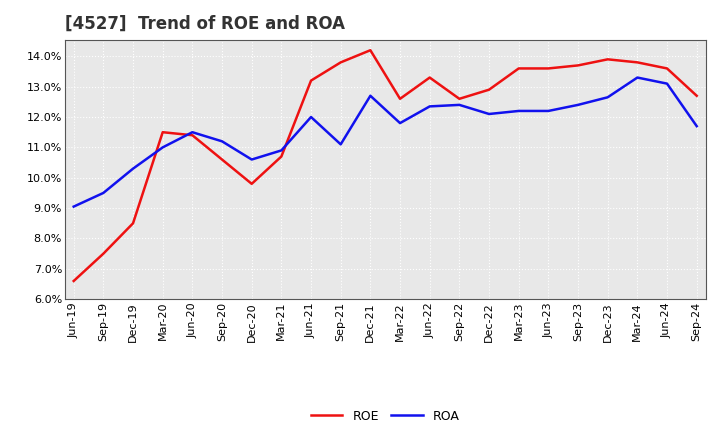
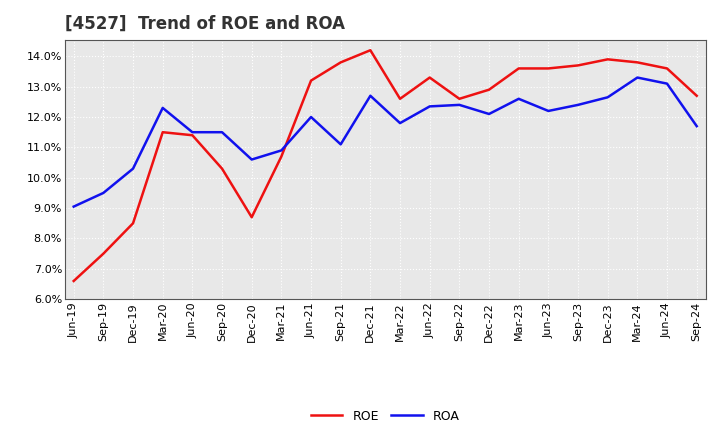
ROA/Mar-20: 11.00% -> 12.30%
ROE/Sep-20: 10.6% -> 10.3%
ROA/Sep-20: 11.20% -> 11.50%
ROE/Dec-20: 9.8% -> 8.7%
ROA/Mar-23: 12.20% -> 12.60%
